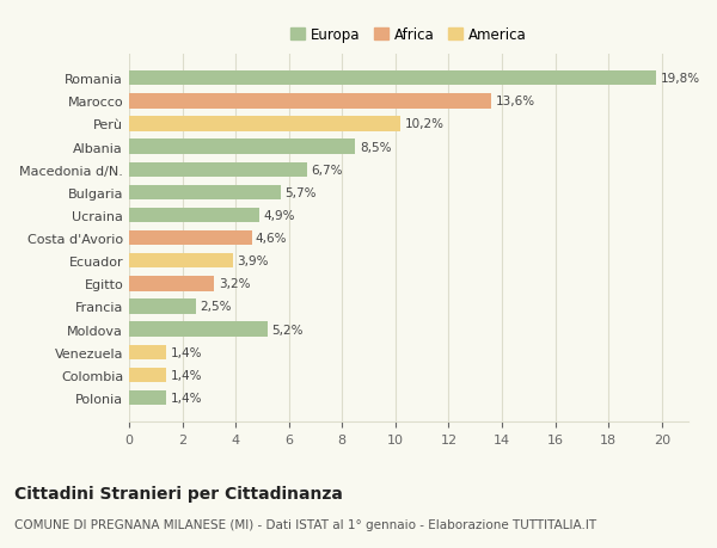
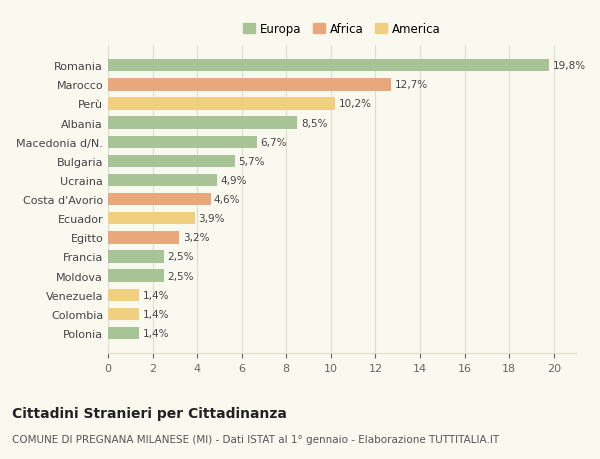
Marocco: 13,6% -> 12,7%
Moldova: 5,2% -> 2,5%
